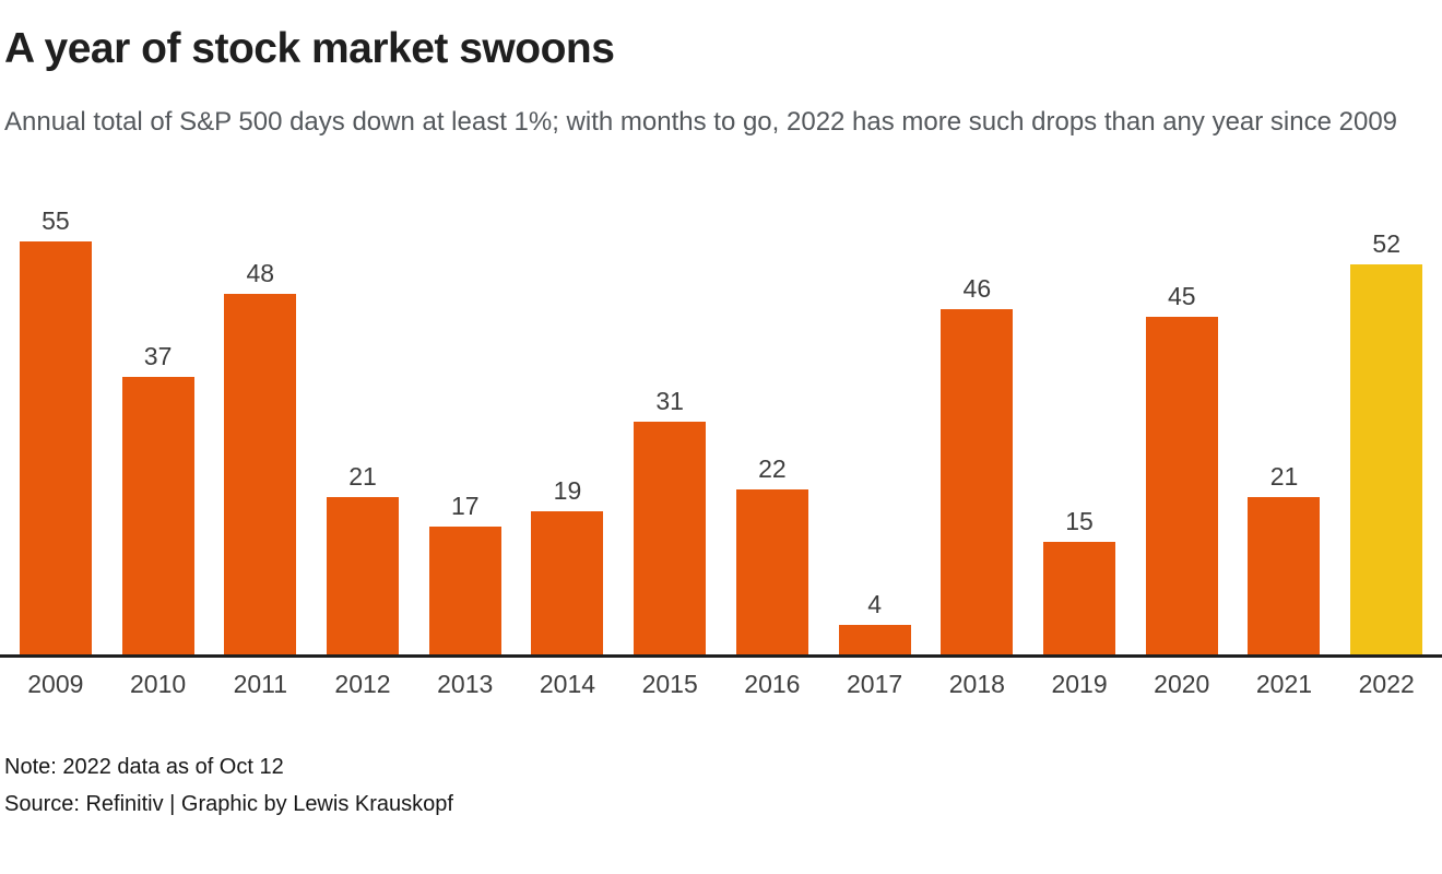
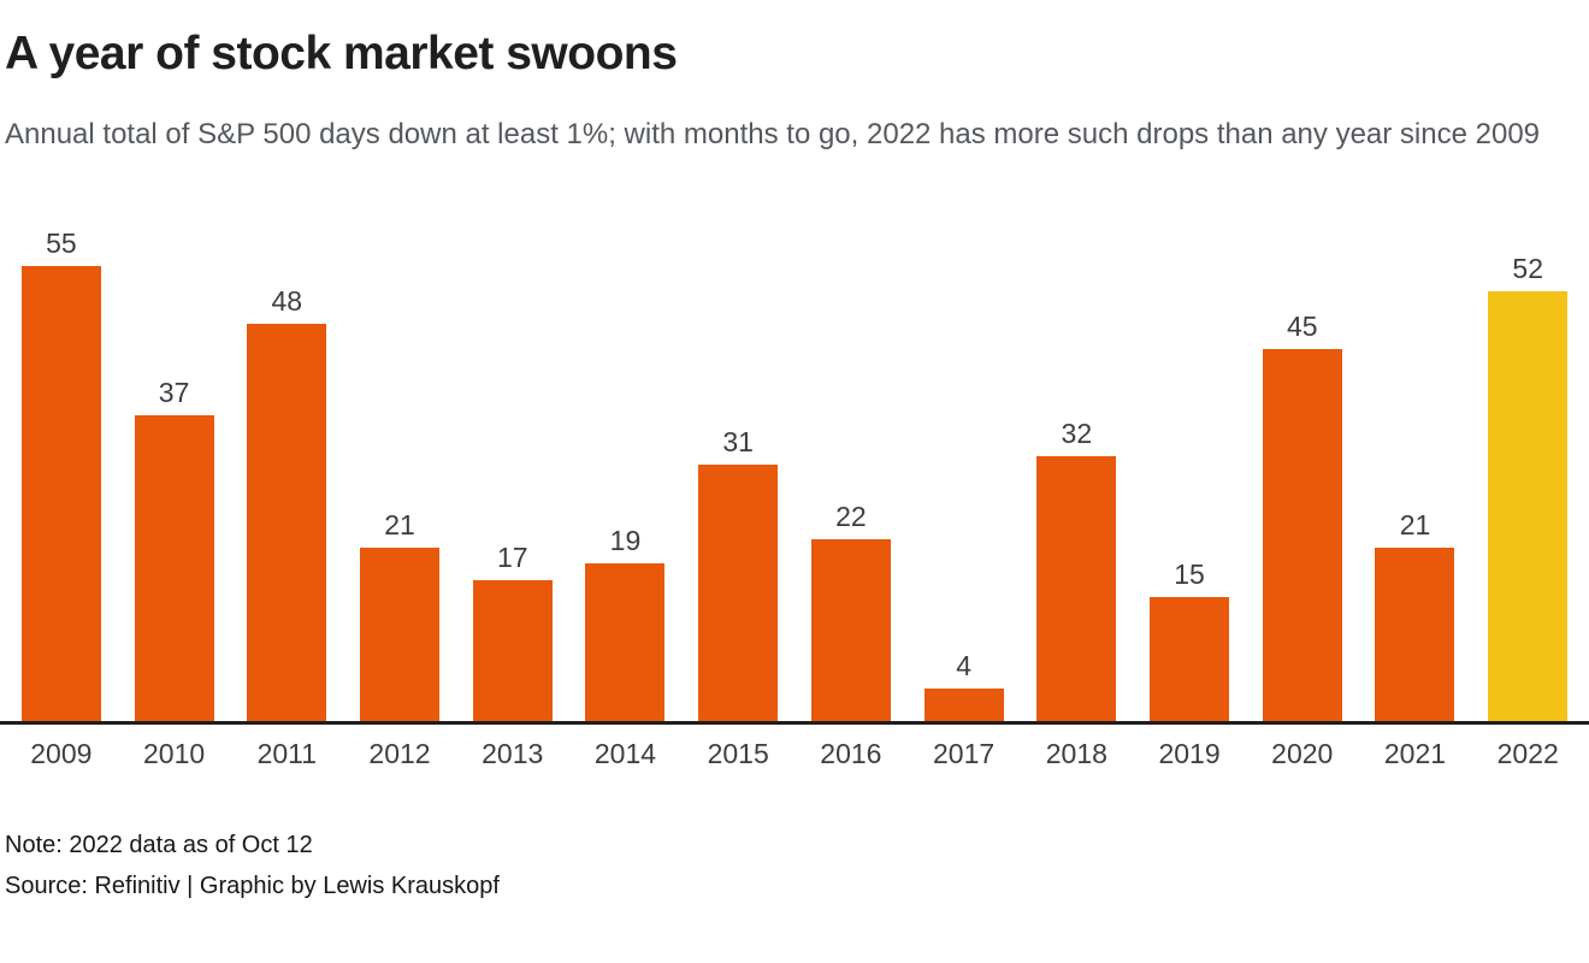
2018: 46 -> 32
